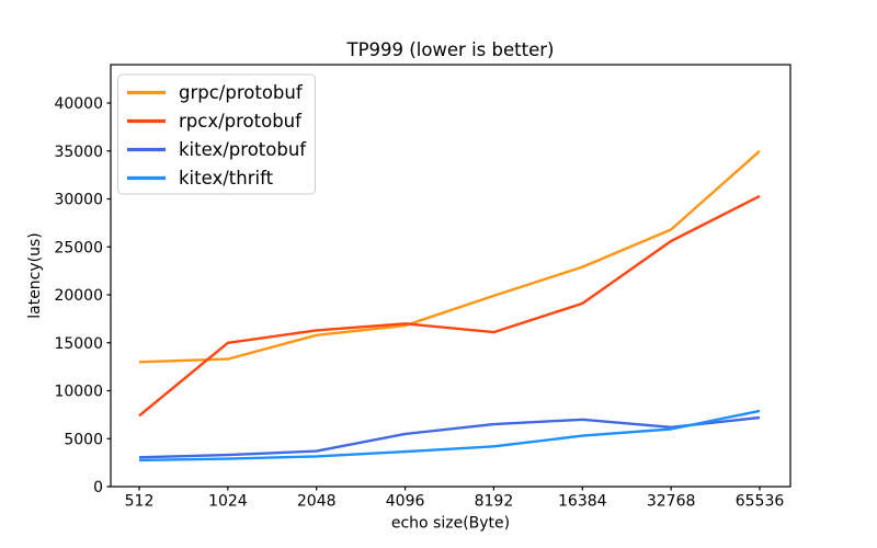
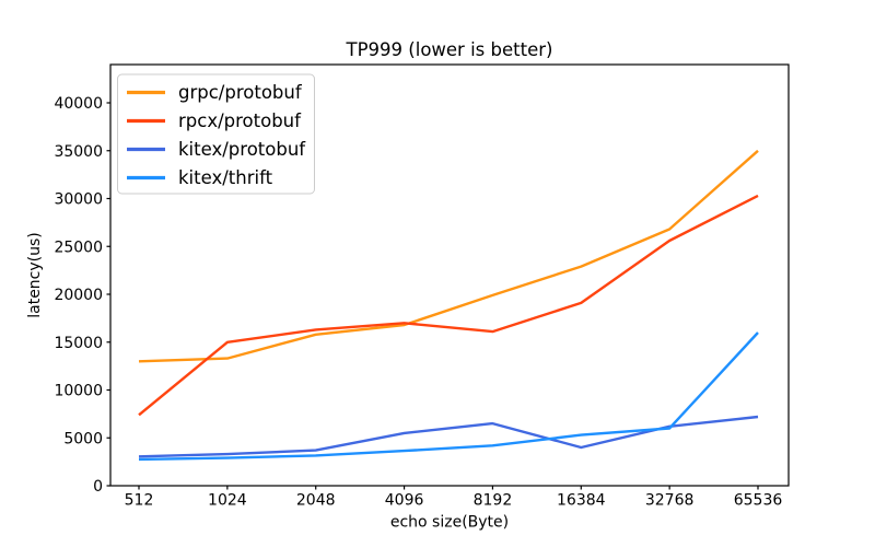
kitex/protobuf/16384: 7000 -> 4000
kitex/thrift/65536: 8000 -> 16000
